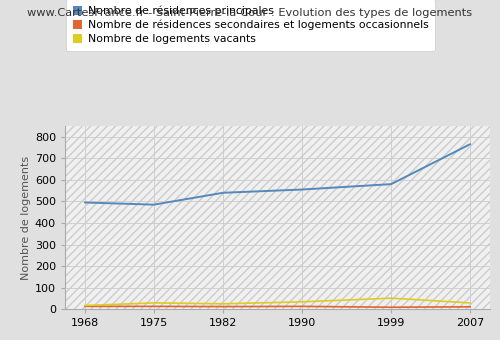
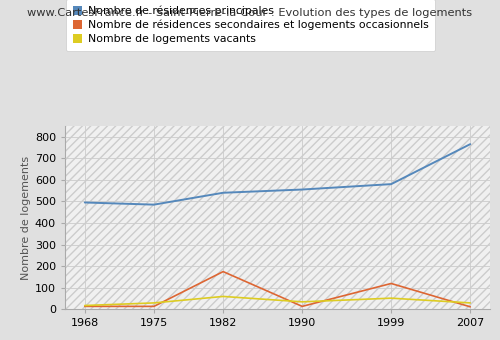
Nombre de résidences secondaires et logements occasionnels/1982: 13 -> 175
Nombre de logements vacants/1982: 26 -> 60
Nombre de résidences secondaires et logements occasionnels/1999: 10 -> 120
